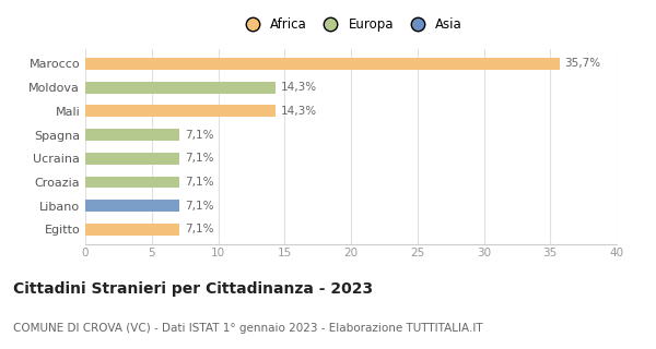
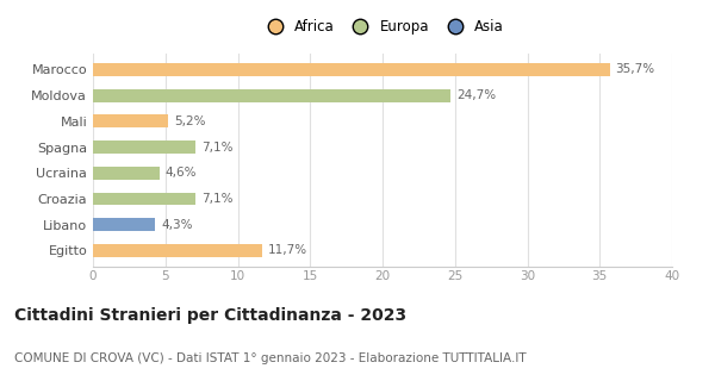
Moldova: 14,3% -> 24,7%
Mali: 14,3% -> 5,2%
Ucraina: 7,1% -> 4,6%
Libano: 7,1% -> 4,3%
Egitto: 7,1% -> 11,7%
